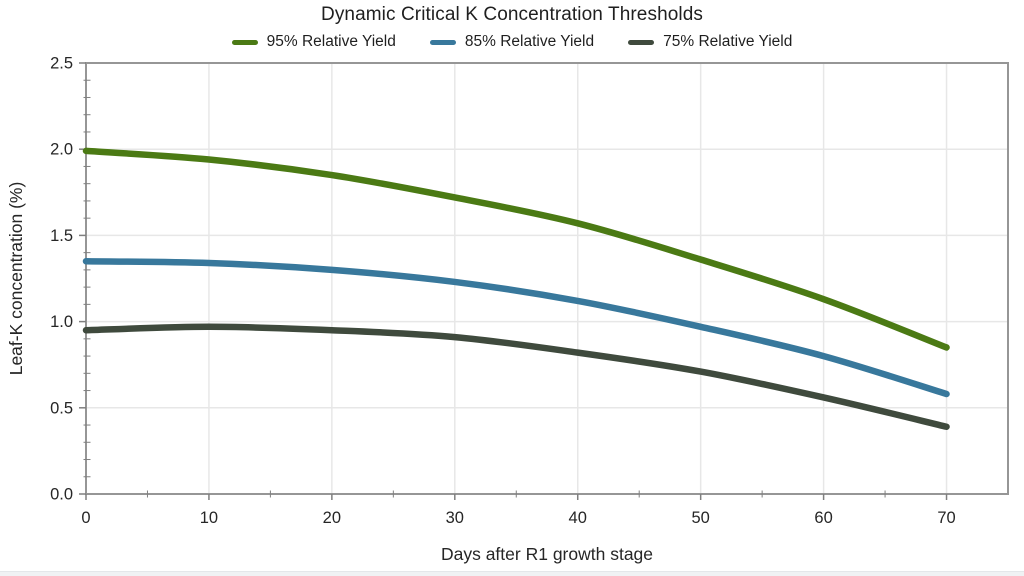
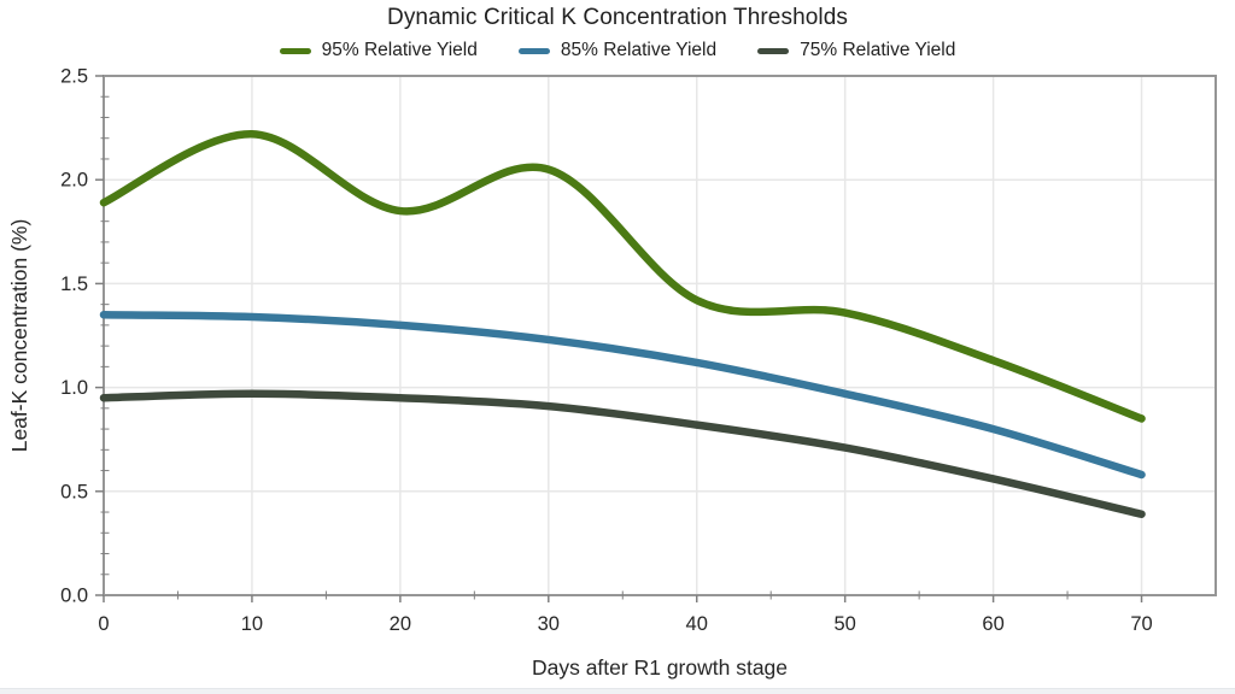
95% Relative Yield/0: 1.99 -> 1.89
95% Relative Yield/10: 1.94 -> 2.22
95% Relative Yield/30: 1.72 -> 2.05
95% Relative Yield/40: 1.57 -> 1.42
